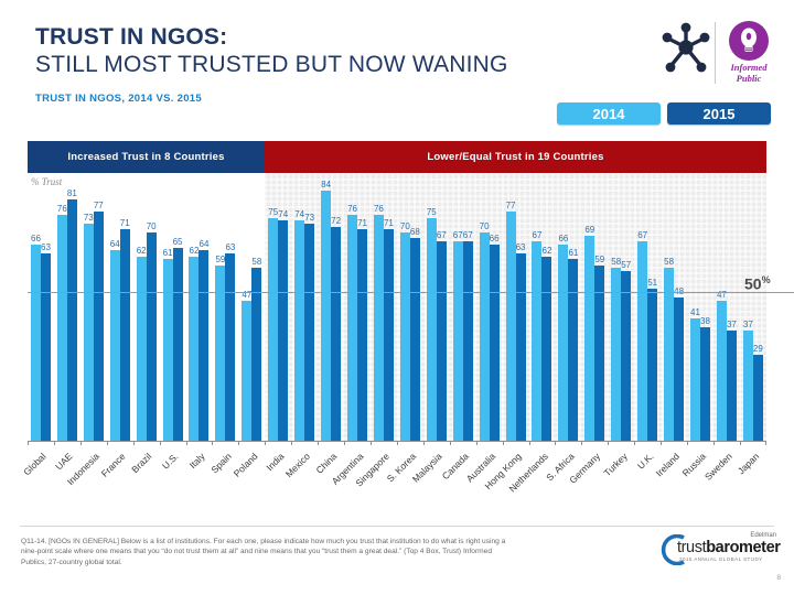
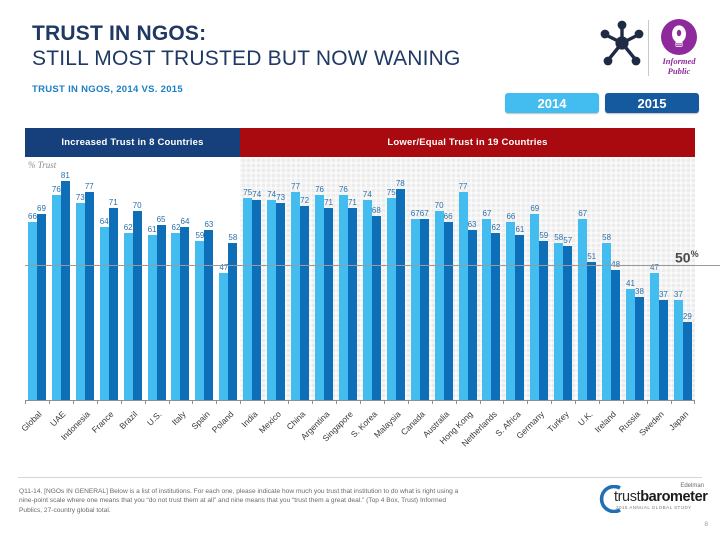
2015/Global: 63 -> 69
2014/China: 84 -> 77
2014/S. Korea: 70 -> 74
2015/Malaysia: 67 -> 78
